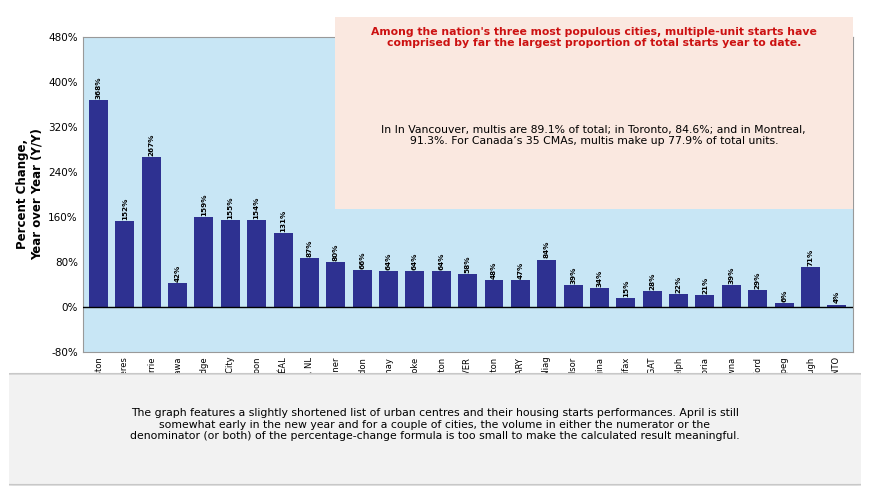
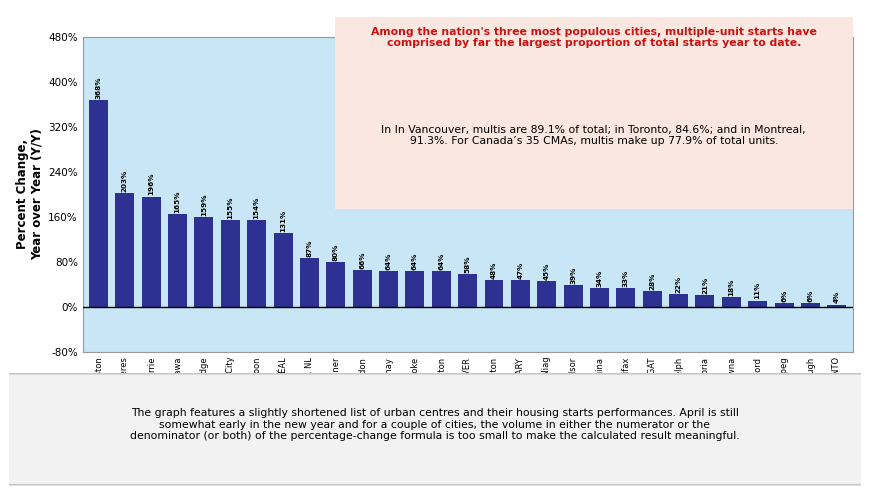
Trois-Rivières: 152% -> 203%
Barrie: 267% -> 196%
Oshawa: 42% -> 165%
St. Cath-Niag: 84% -> 45%
Halifax: 15% -> 33%
Kelowna: 39% -> 18%
Brantford: 29% -> 11%
Peterborough: 71% -> 6%
